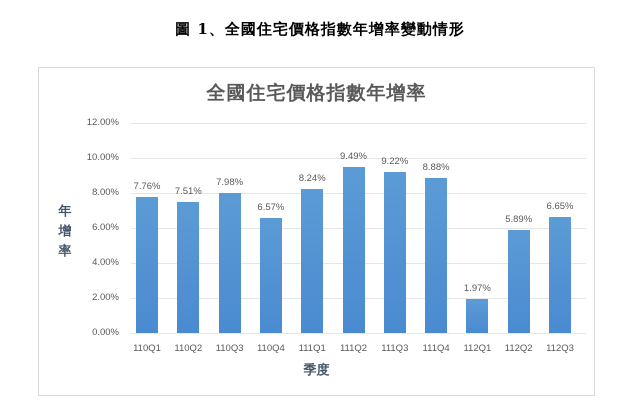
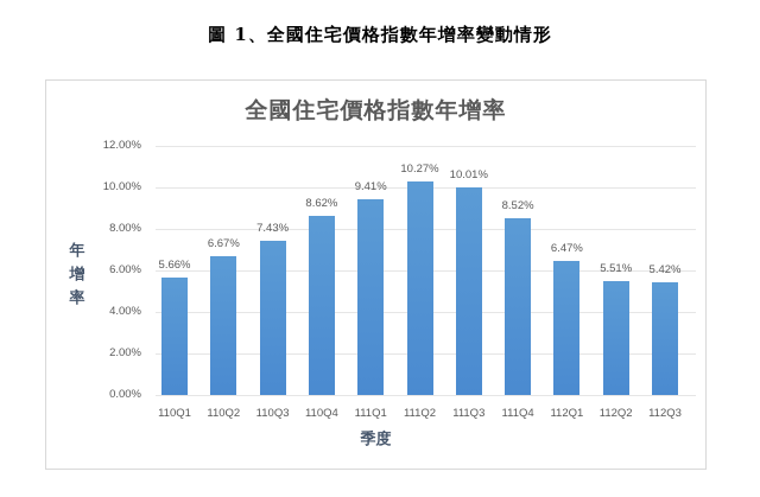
110Q1: 7.76% -> 5.66%
110Q2: 7.51% -> 6.67%
110Q3: 7.98% -> 7.43%
110Q4: 6.57% -> 8.62%
111Q1: 8.24% -> 9.41%
111Q2: 9.49% -> 10.27%
111Q3: 9.22% -> 10.01%
111Q4: 8.88% -> 8.52%
112Q1: 1.97% -> 6.47%
112Q2: 5.89% -> 5.51%
112Q3: 6.65% -> 5.42%
